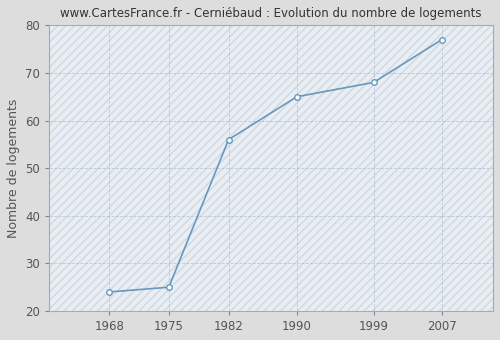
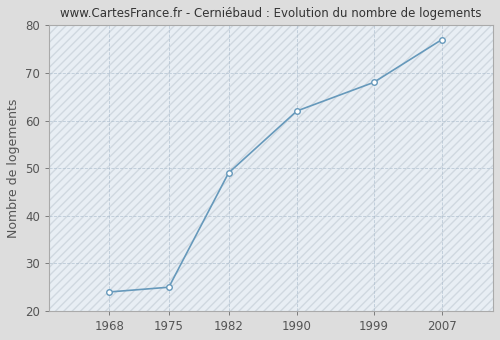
1982: 56 -> 49
1990: 65 -> 62
